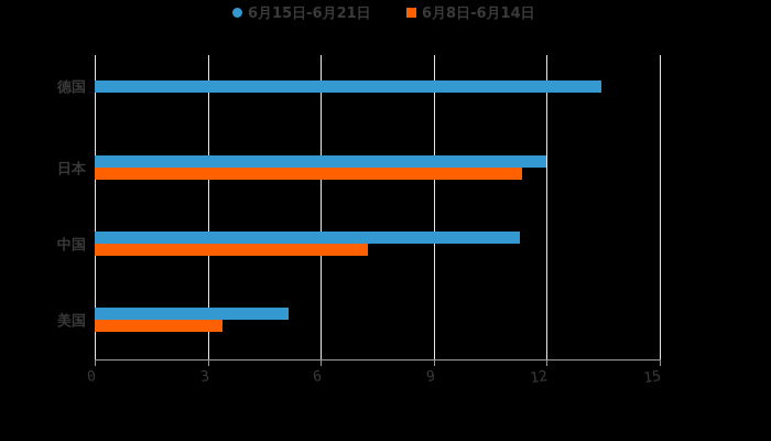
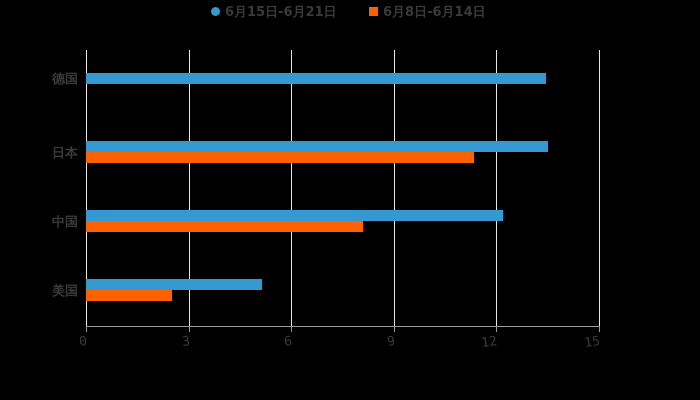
6月15日-6月21日/日本: 12.0 -> 13.5
6月15日-6月21日/中国: 11.3 -> 12.2
6月8日-6月14日/中国: 7.2 -> 8.1
6月8日-6月14日/美国: 3.4 -> 2.5
